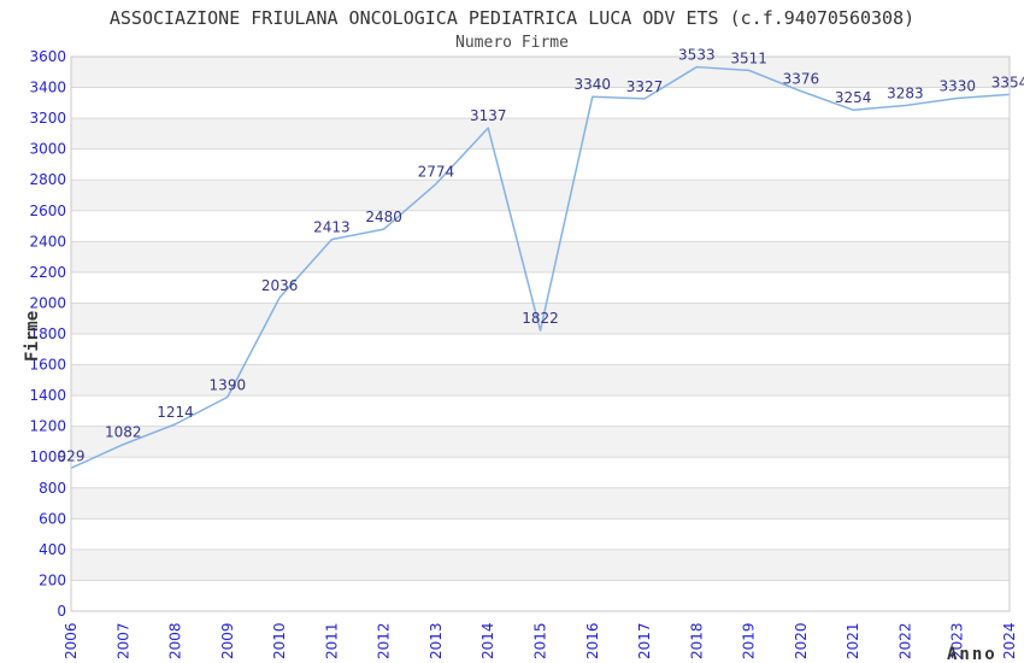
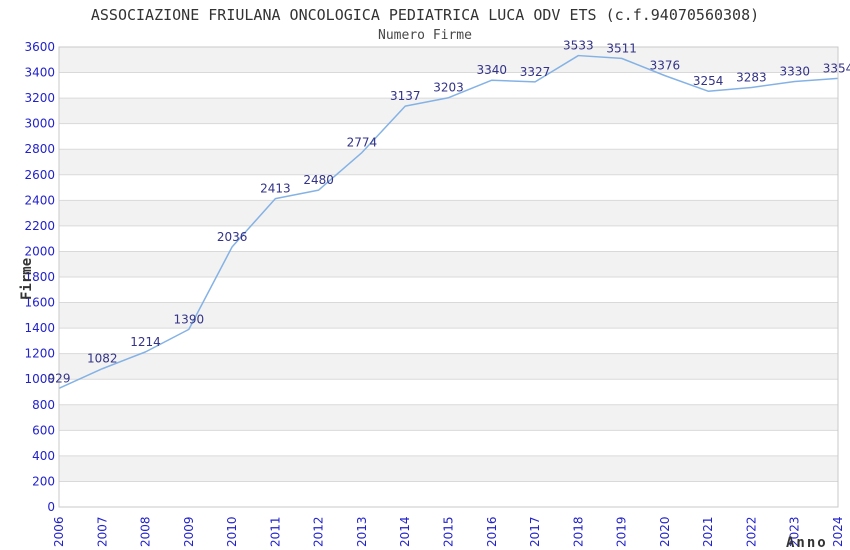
2015: 1822 -> 3203
